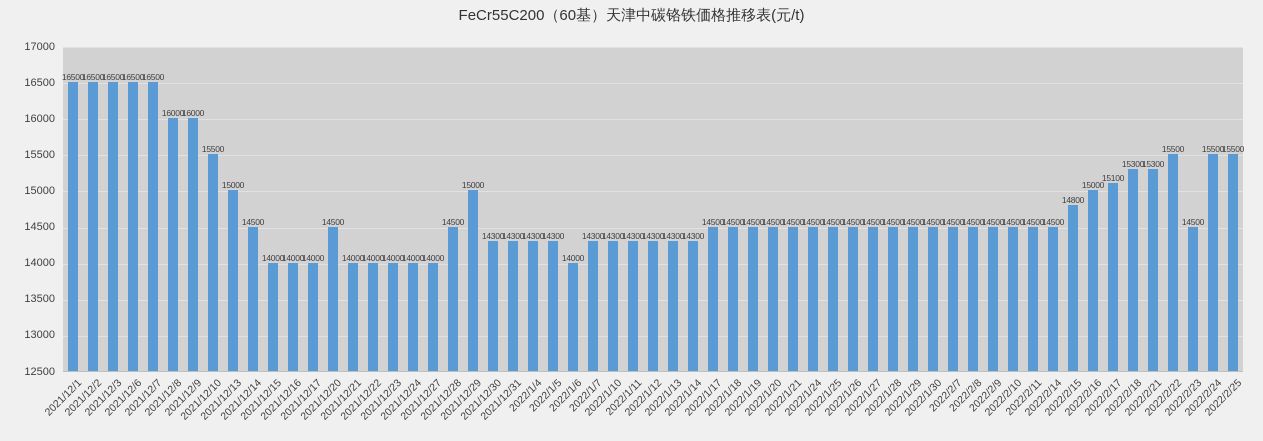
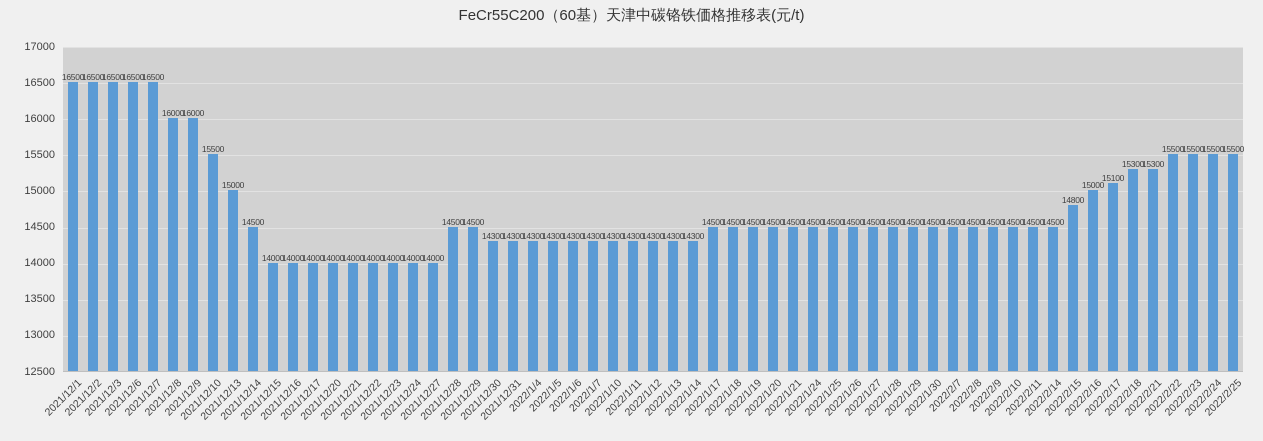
2021/12/20: 14500 -> 14000
2021/12/29: 15000 -> 14500
2022/1/6: 14000 -> 14300
2022/2/23: 14500 -> 15500
